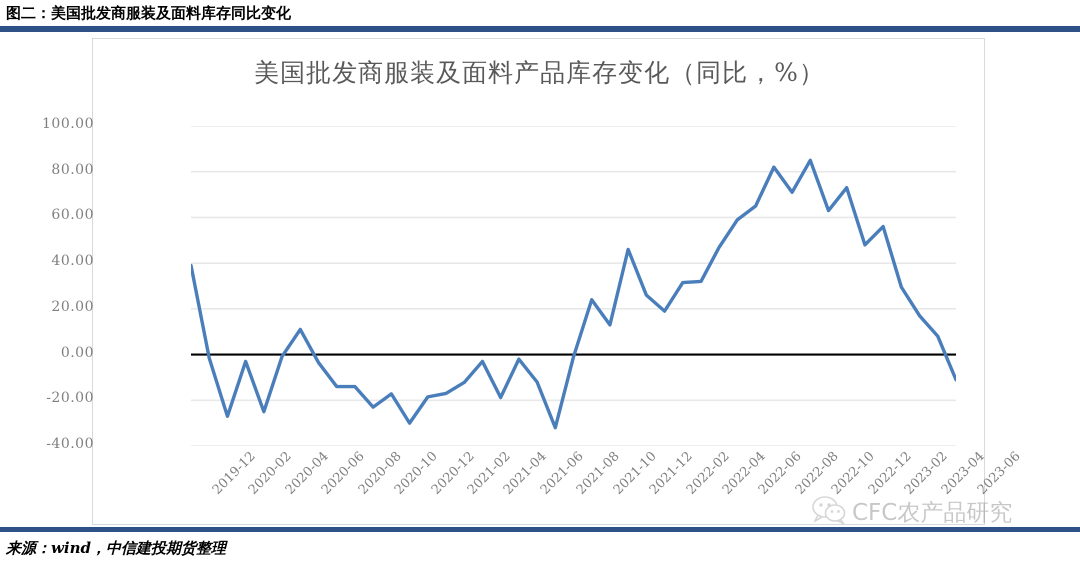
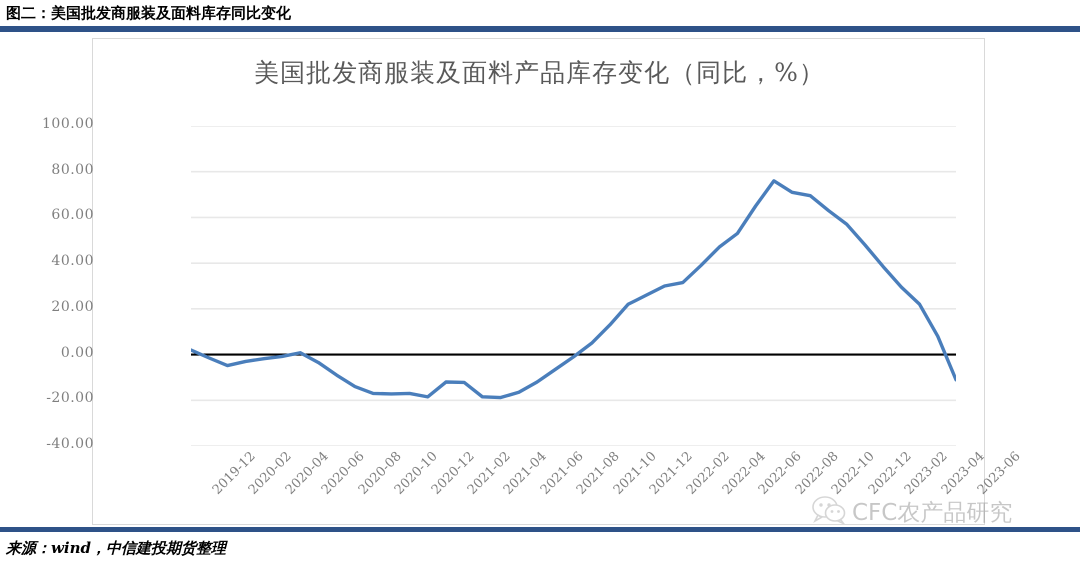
2019-12: 39 -> 2
2020-02: -27 -> -5
2020-04: -25 -> -2
2020-06: 11 -> 1
2020-08: -14 -> -9
2020-10: -23 -> -17
2020-12: -30 -> -17
2021-02: -17 -> -12
2021-04: -3 -> -18
2021-06: -2 -> -16
2021-08: -32 -> -6
2021-10: 24 -> 5
2021-12: 46 -> 22
2022-02: 19 -> 30
2022-04: 32 -> 39
2022-06: 59 -> 53
2022-08: 82 -> 76
2022-10: 85 -> 70
2022-12: 73 -> 57
2023-02: 56 -> 38
2023-04: 17 -> 22
